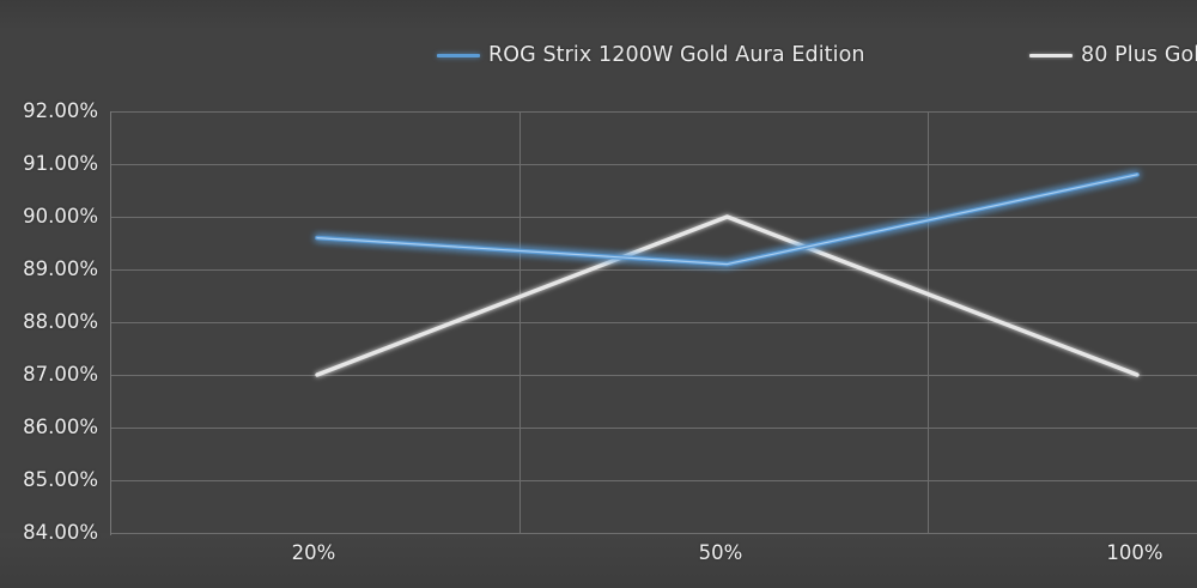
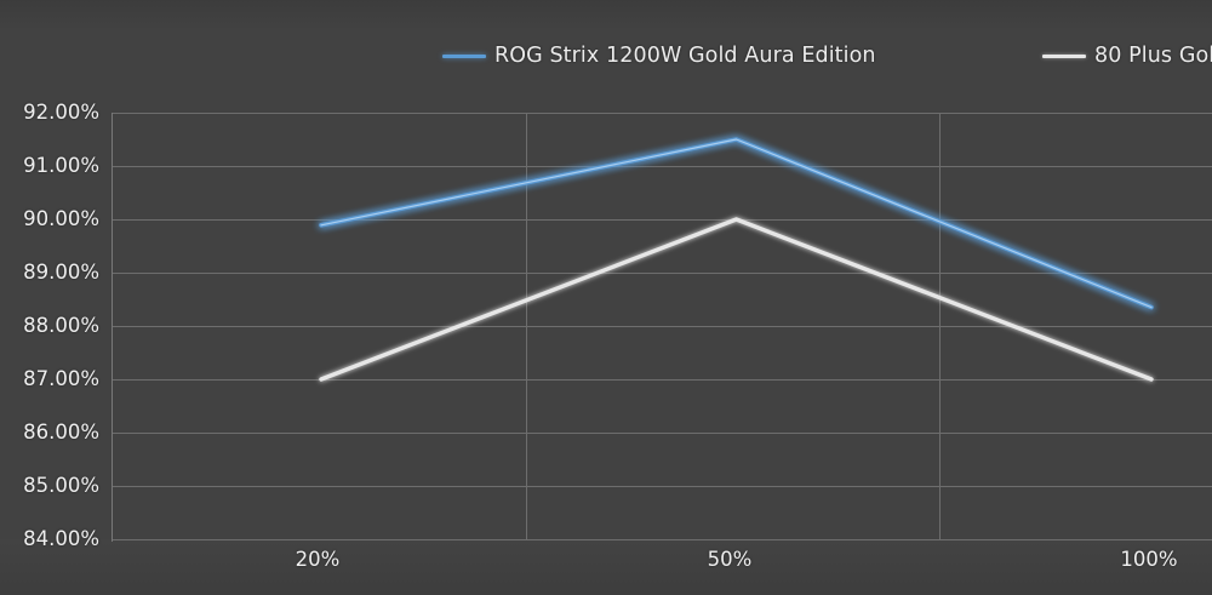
ROG Strix 1200W Gold Aura Edition/20%: 89.6% -> 89.9%
ROG Strix 1200W Gold Aura Edition/50%: 89.1% -> 91.5%
ROG Strix 1200W Gold Aura Edition/100%: 90.8% -> 88.3%
